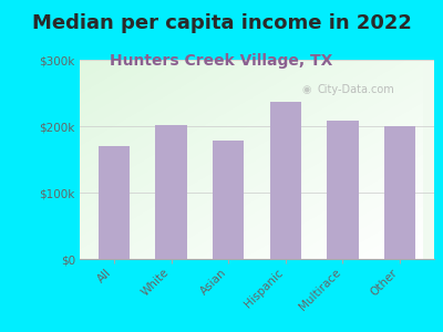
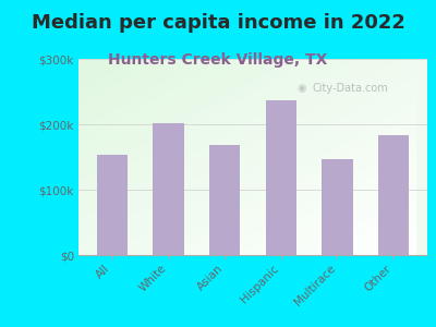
All: $170k -> $154k
Asian: $178k -> $168k
Multirace: $208k -> $146k
Other: $200k -> $184k
